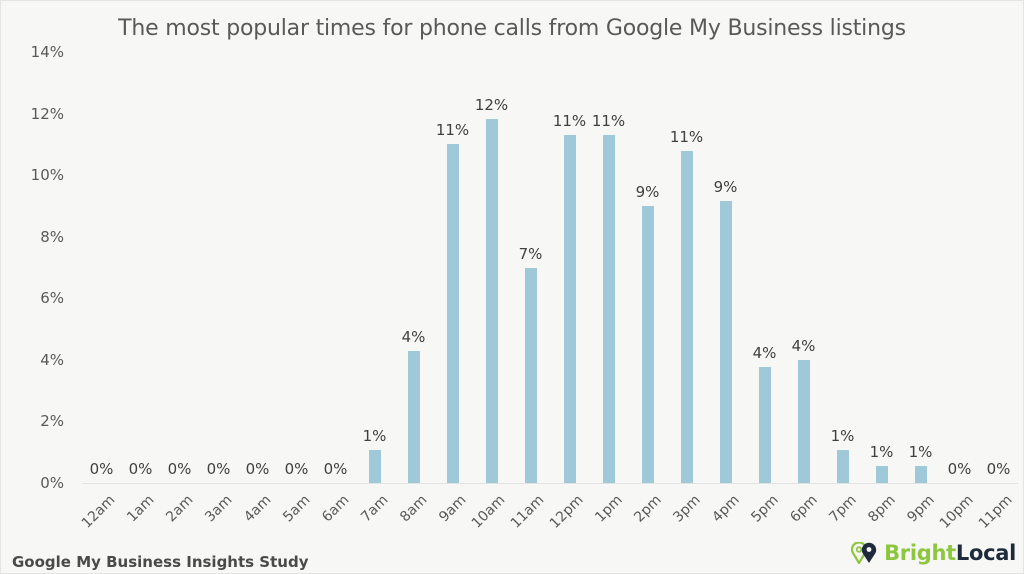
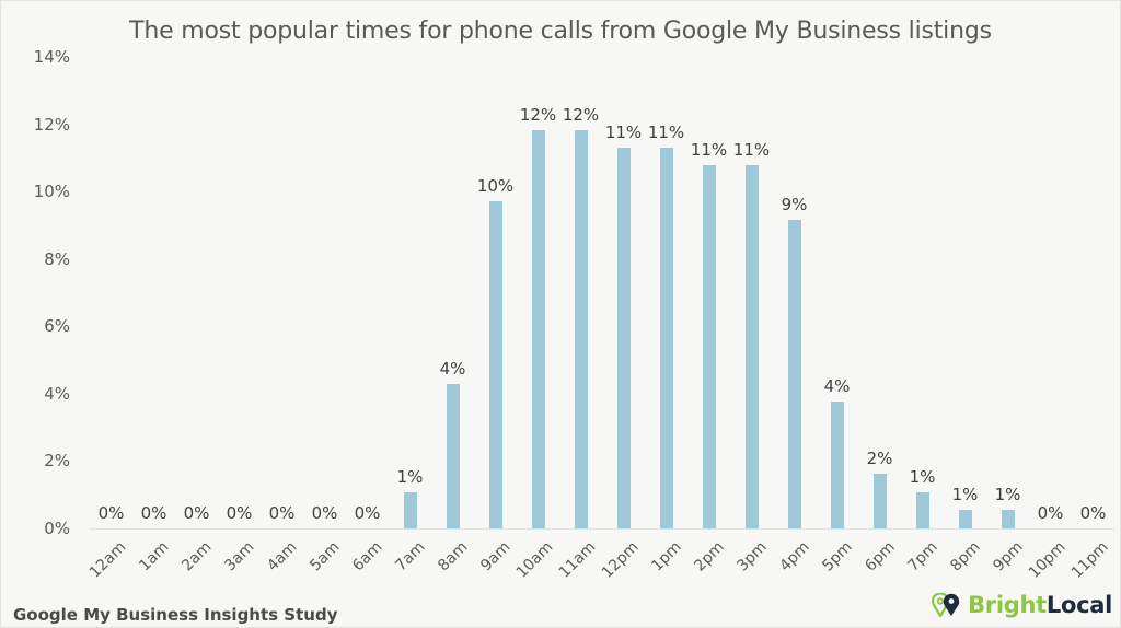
9am: 11% -> 10%
11am: 7% -> 12%
2pm: 9% -> 11%
6pm: 4% -> 2%
